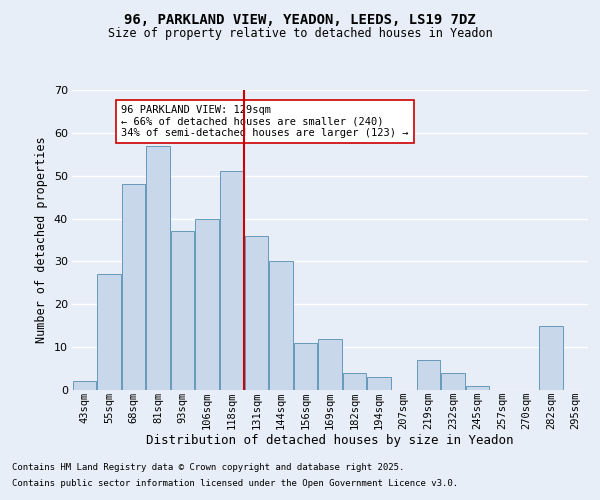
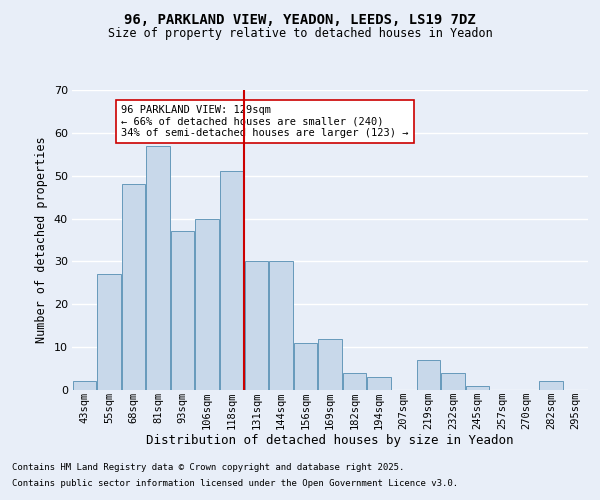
131sqm: 36 -> 30
282sqm: 15 -> 2
